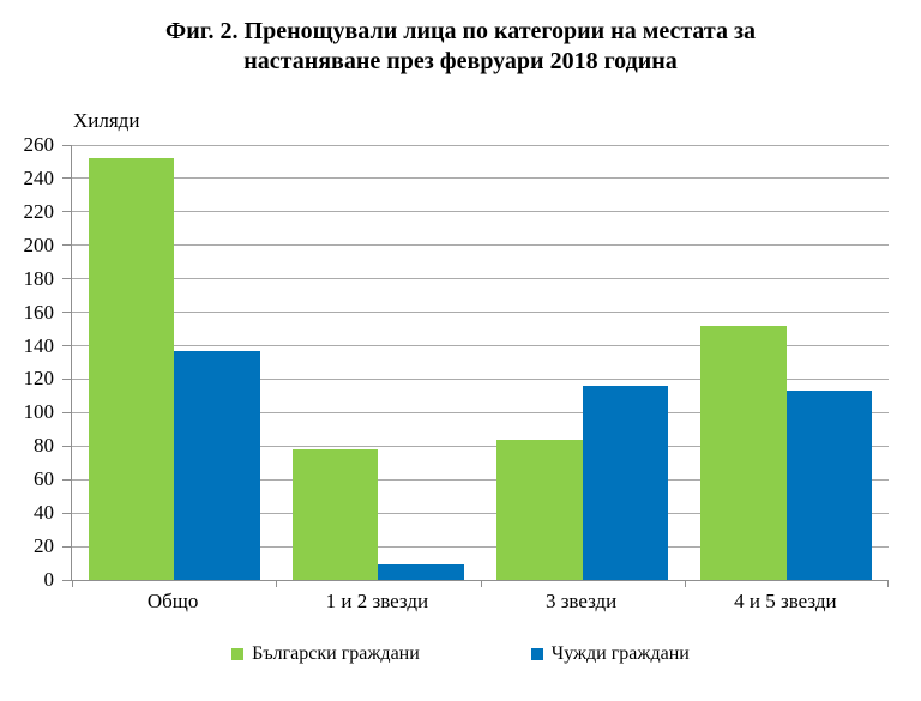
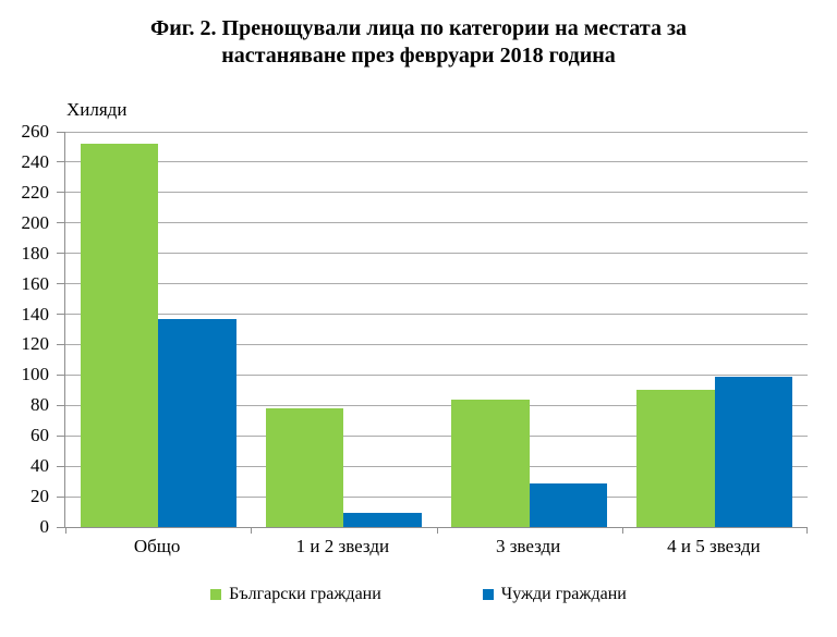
Чужди граждани/3 звезди: 116 -> 29
Български граждани/4 и 5 звезди: 152 -> 90
Чужди граждани/4 и 5 звезди: 113 -> 99
